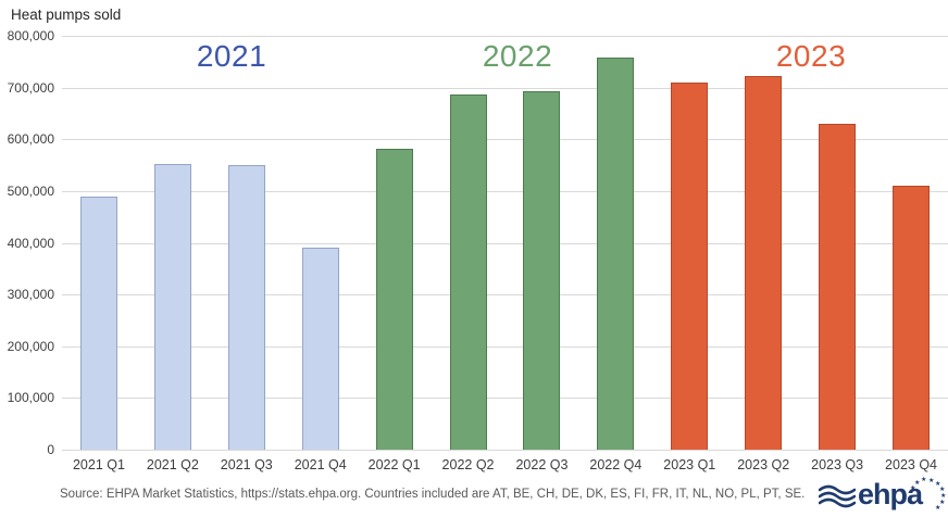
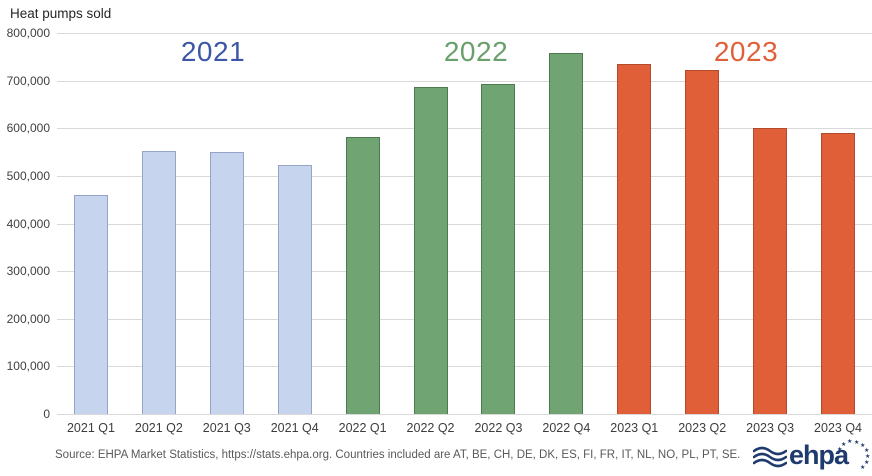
2021 Q1: 490000 -> 460000
2021 Q4: 390000 -> 520000
2023 Q1: 710000 -> 740000
2023 Q3: 630000 -> 600000
2023 Q4: 510000 -> 590000
